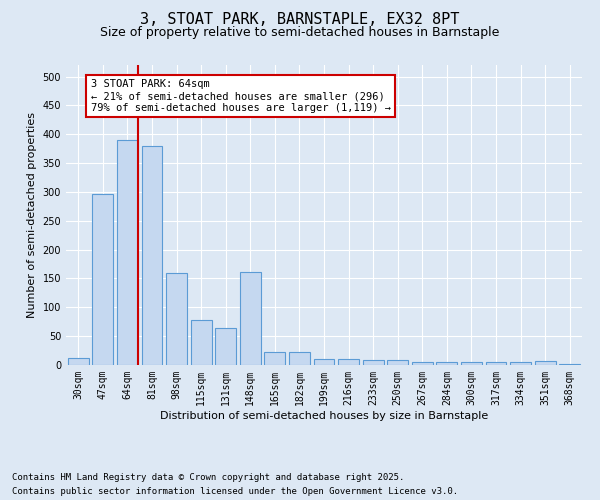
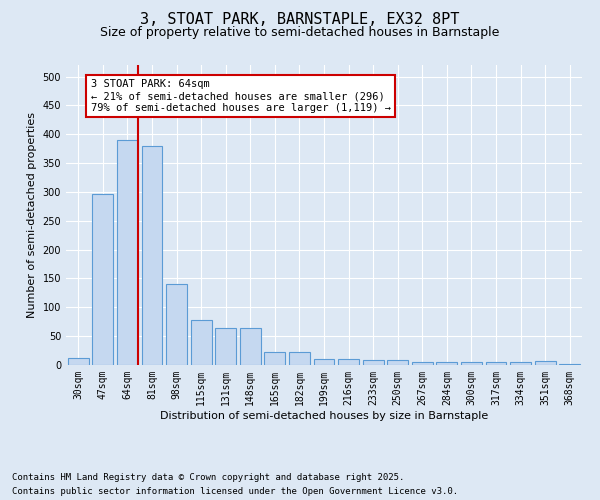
98sqm: 160 -> 140
148sqm: 162 -> 65
